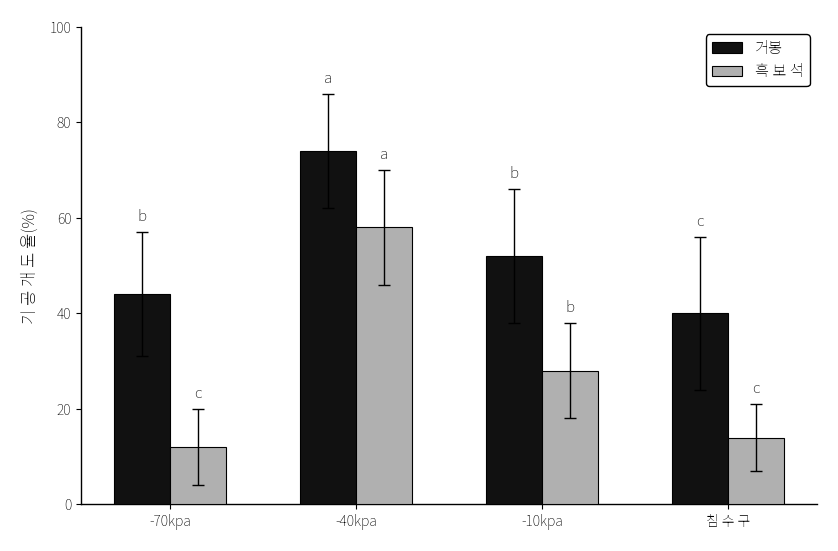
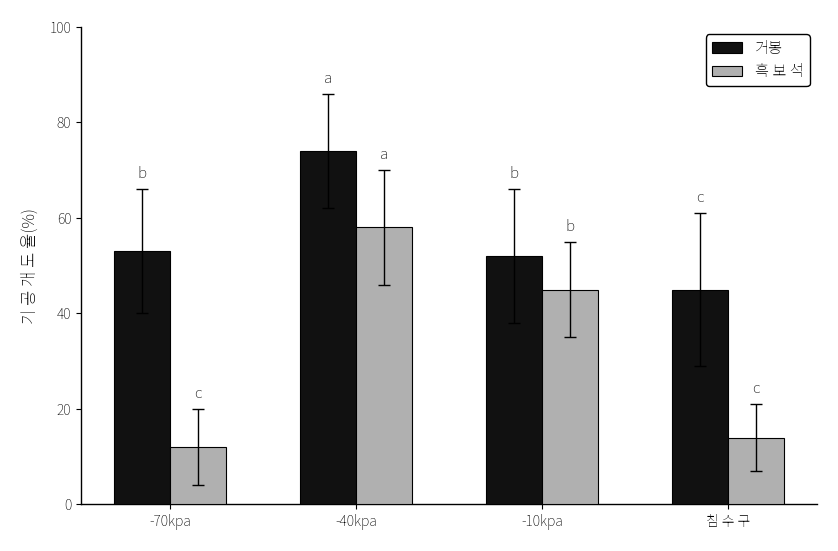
거봉/-70kpa: 44 -> 53
흑 보 석/-10kpa: 28 -> 45
거봉/침 수 구: 40 -> 45
